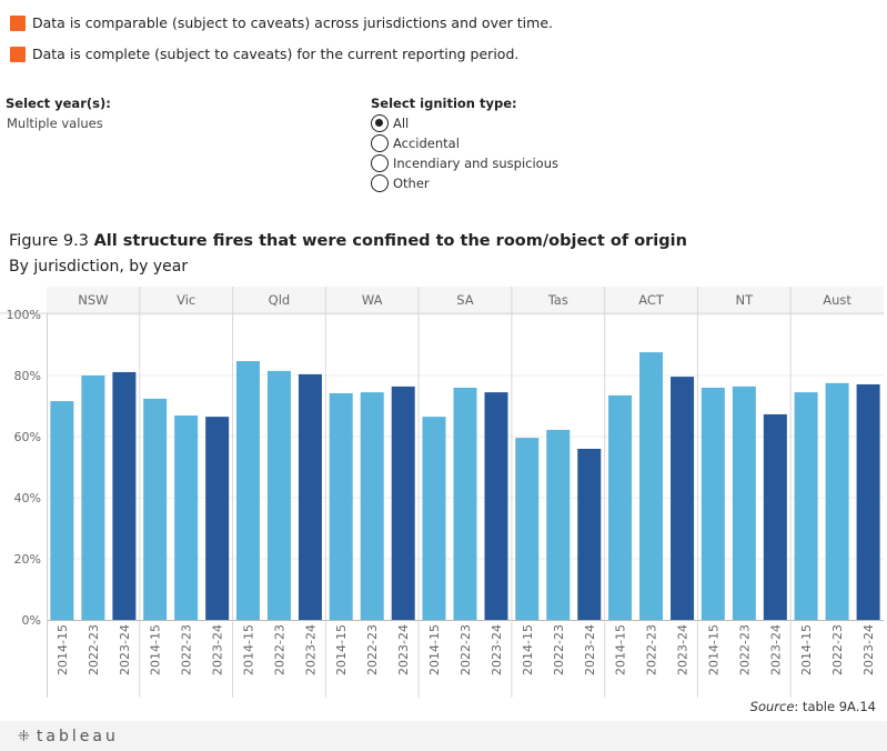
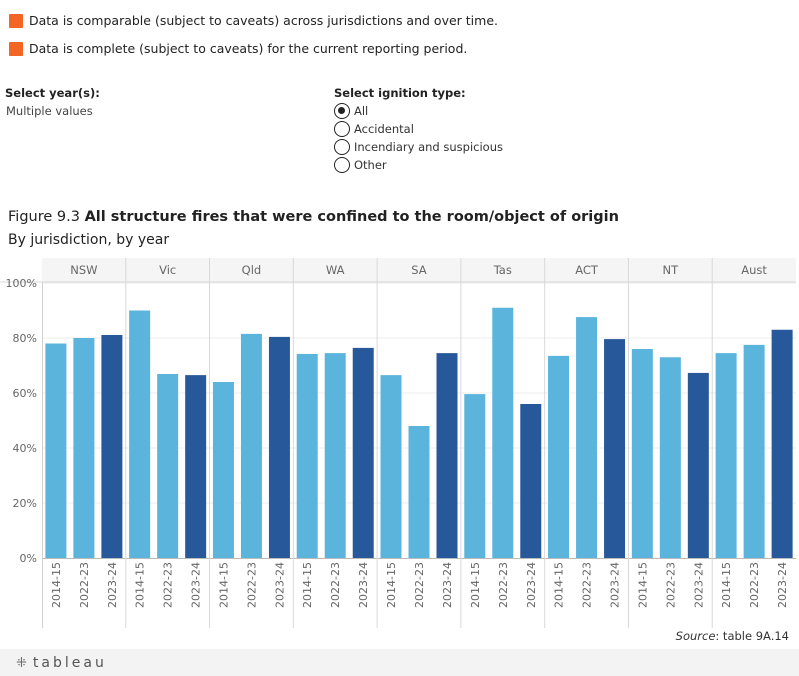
2014-15/NSW: 72% -> 78%
2014-15/Vic: 72% -> 90%
2014-15/Qld: 85% -> 64%
2022-23/SA: 76% -> 48%
2022-23/Tas: 62% -> 91%
2022-23/NT: 76% -> 73%
2023-24/Aust: 77% -> 83%
